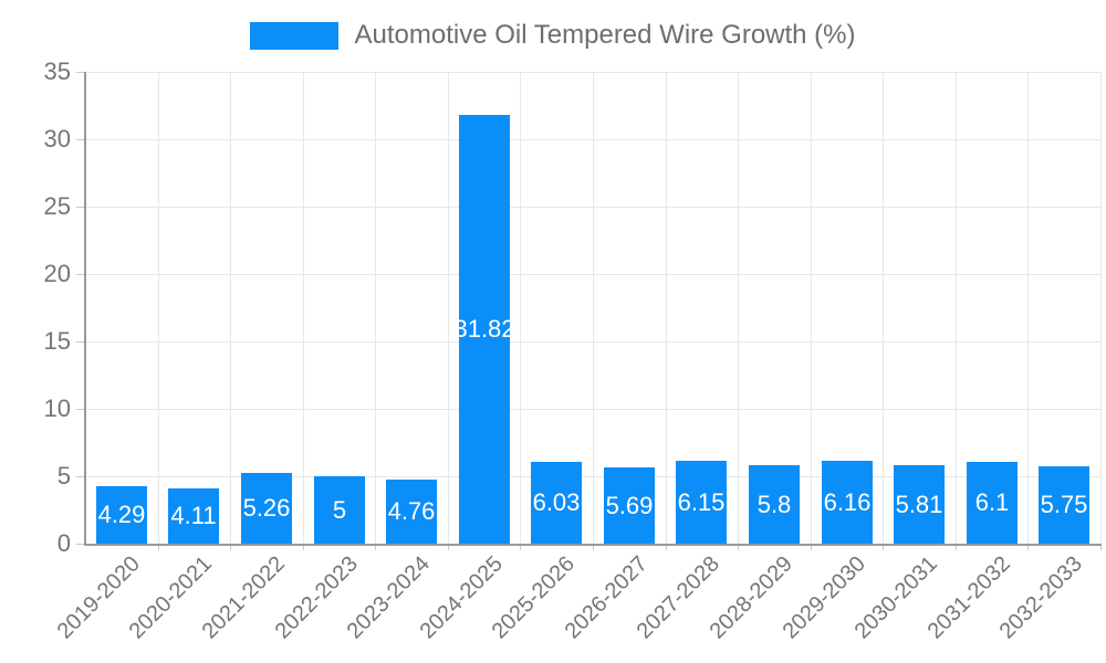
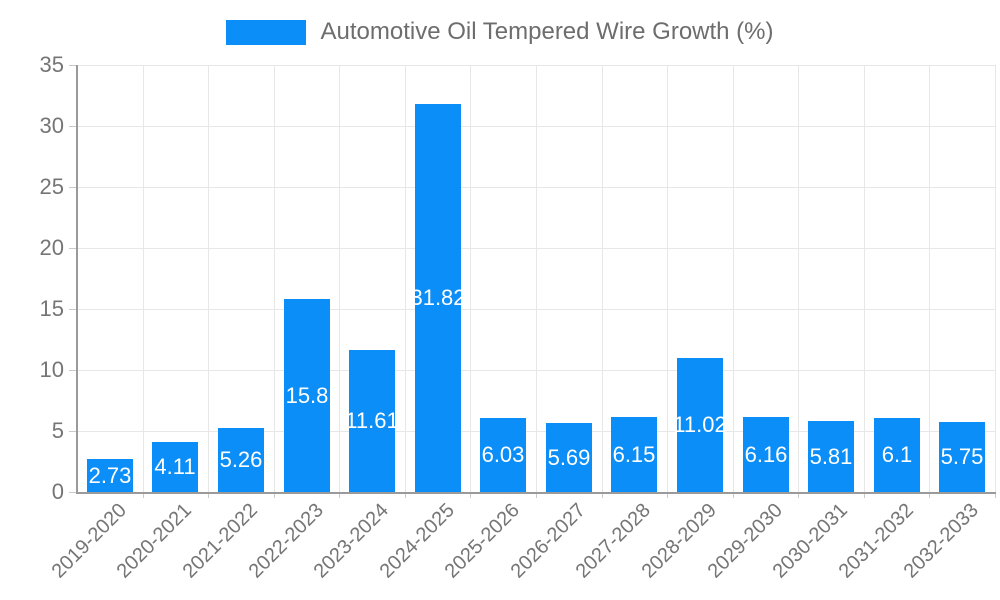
2019-2020: 4.29 -> 2.73
2022-2023: 5 -> 15.8
2023-2024: 4.76 -> 11.61
2028-2029: 5.8 -> 11.02
